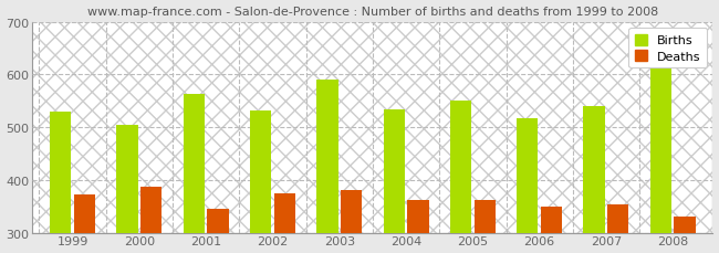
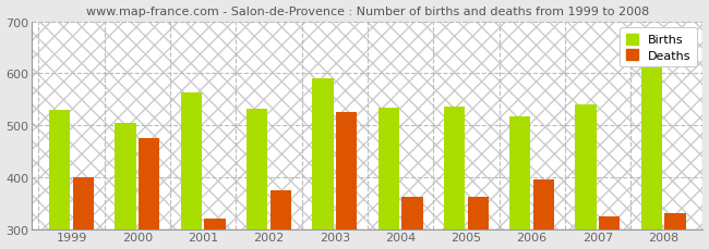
Deaths/1999: 372 -> 400
Deaths/2000: 387 -> 475
Deaths/2001: 346 -> 320
Deaths/2003: 380 -> 525
Births/2005: 550 -> 535
Deaths/2006: 350 -> 395
Deaths/2007: 354 -> 325
